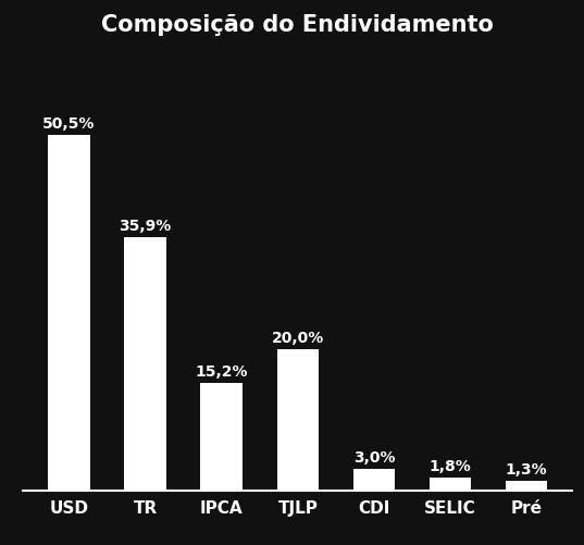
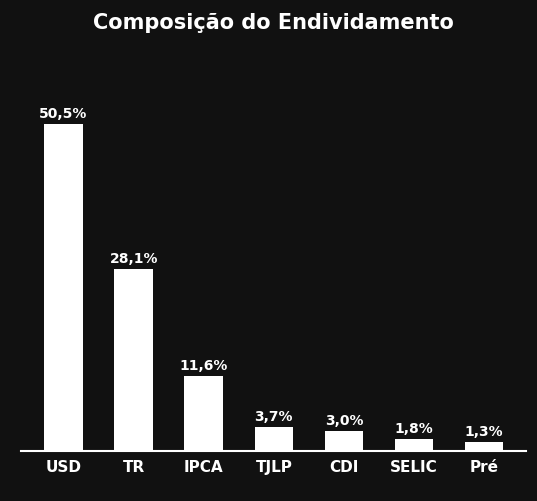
TR: 35,9% -> 28,1%
IPCA: 15,2% -> 11,6%
TJLP: 20,0% -> 3,7%
